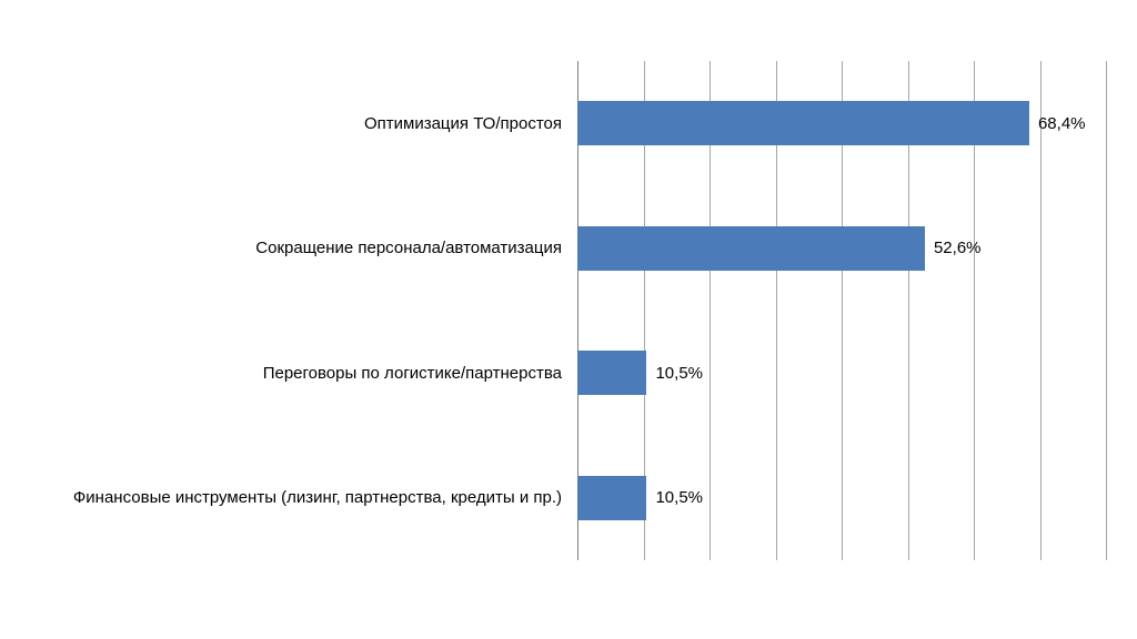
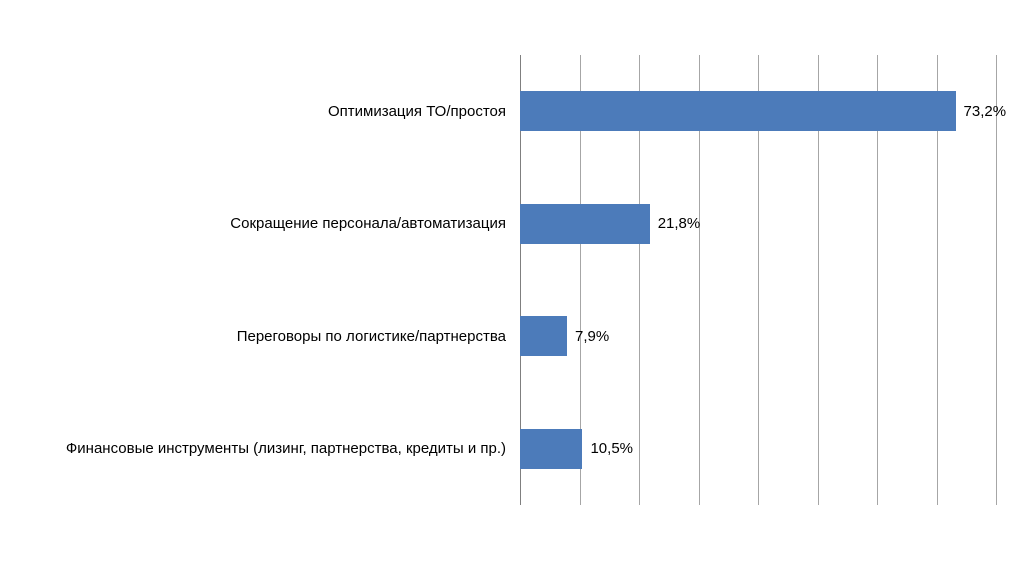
Оптимизация ТО/простоя: 68,4% -> 73,2%
Сокращение персонала/автоматизация: 52,6% -> 21,8%
Переговоры по логистике/партнерства: 10,5% -> 7,9%
